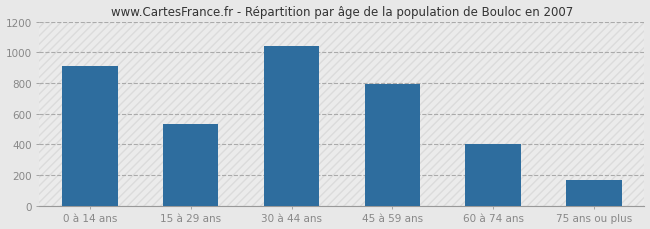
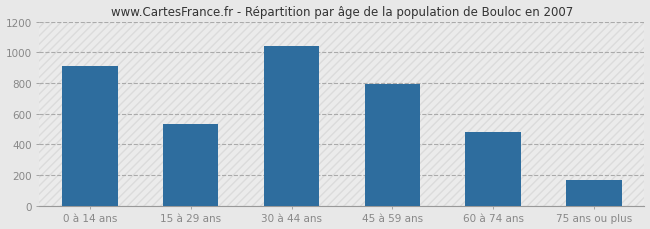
60 à 74 ans: 400 -> 480
